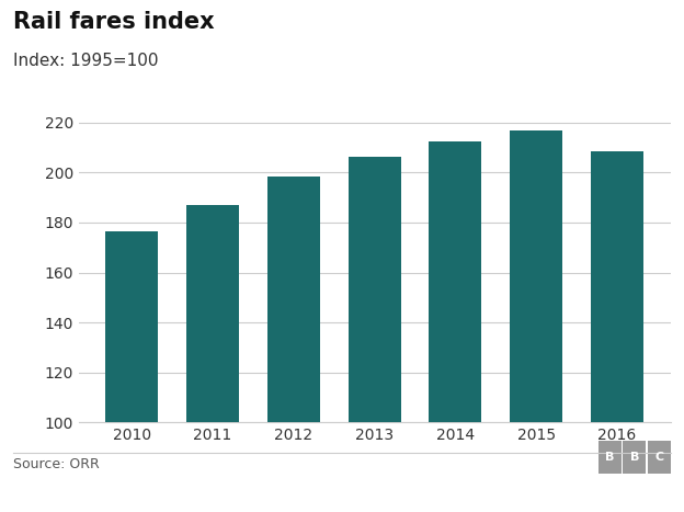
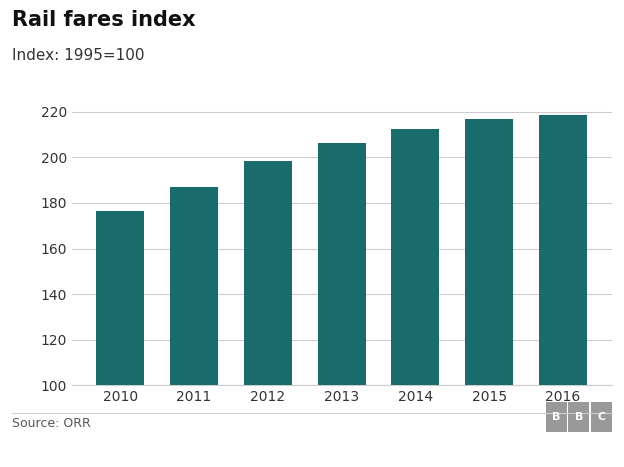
2016: 208.5 -> 218.5
